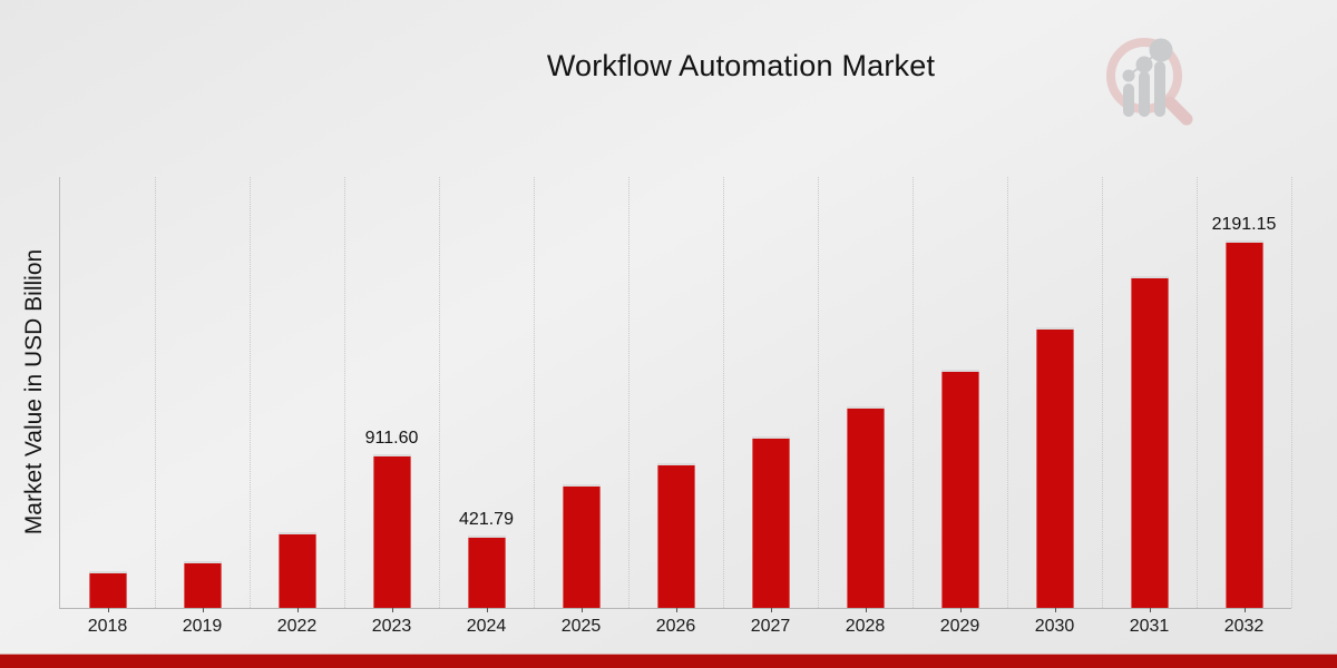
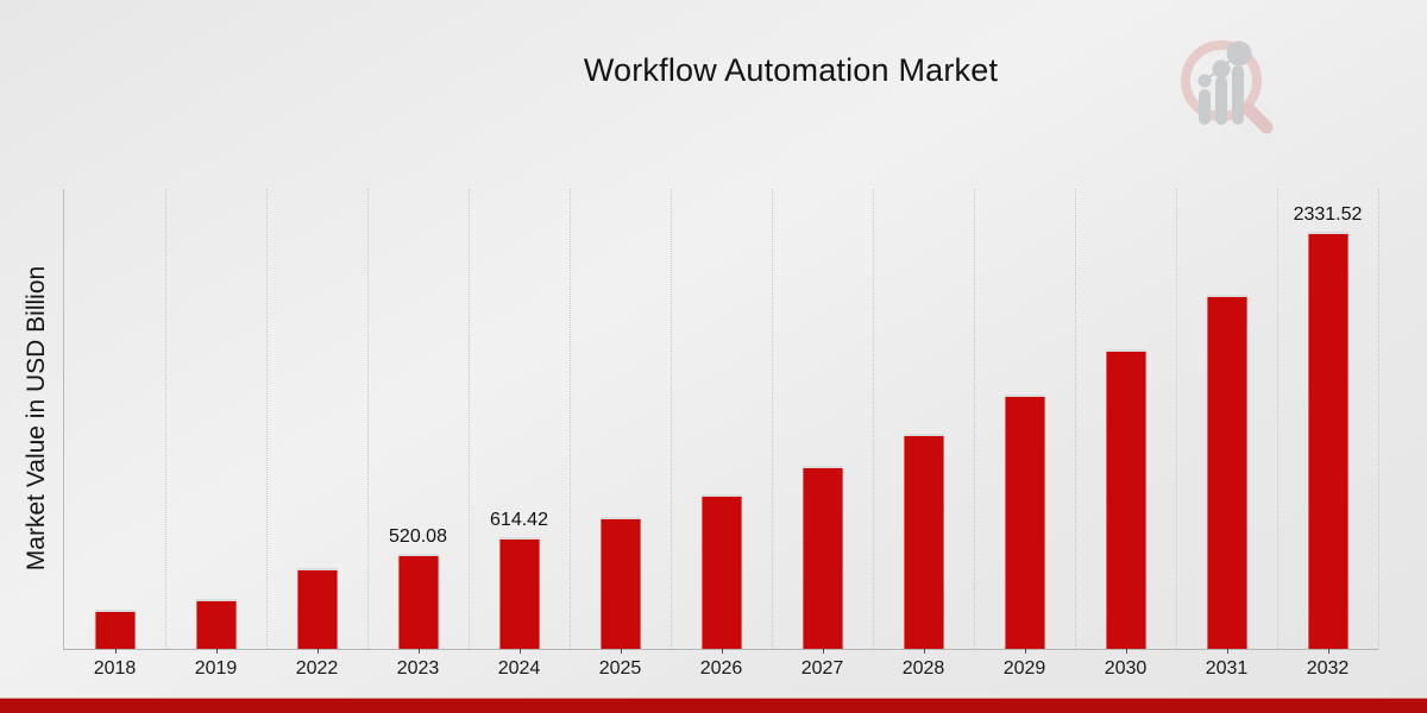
2023: 911.60 -> 520.08
2024: 421.79 -> 614.42
2032: 2191.15 -> 2331.52
